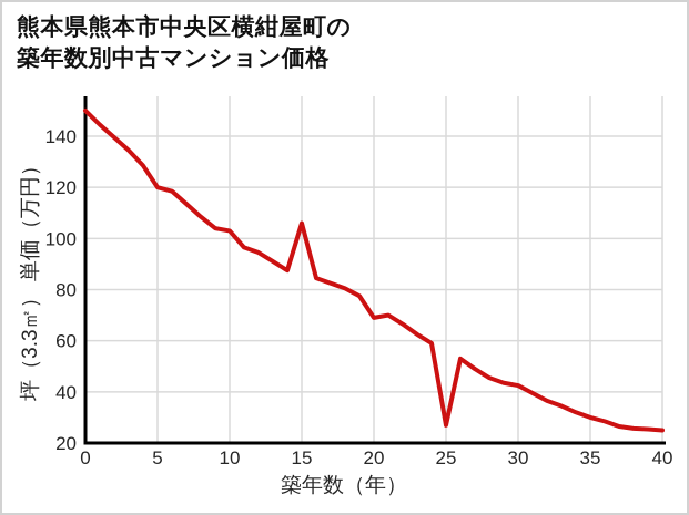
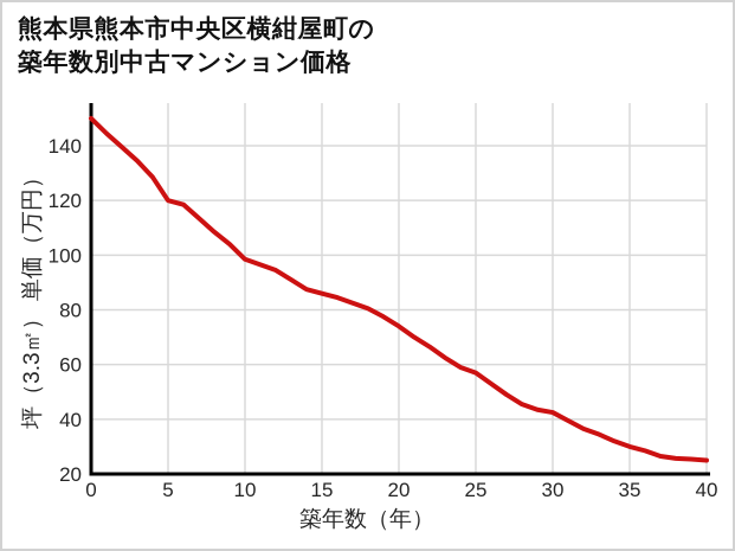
10: 103 -> 98
15: 106 -> 86
20: 69 -> 74
25: 27 -> 57
